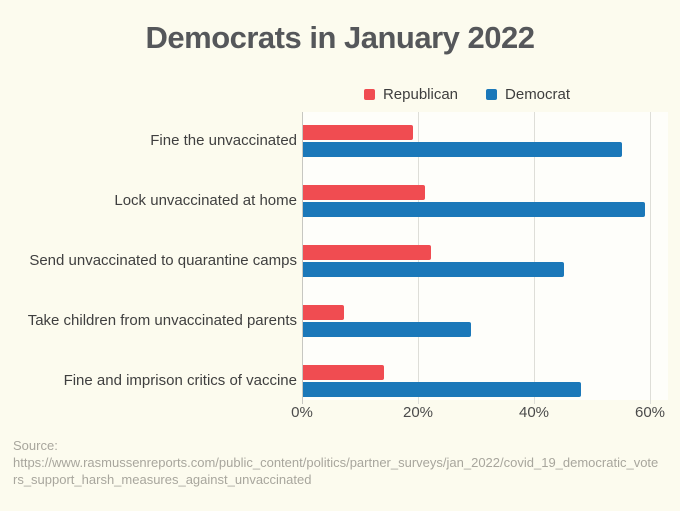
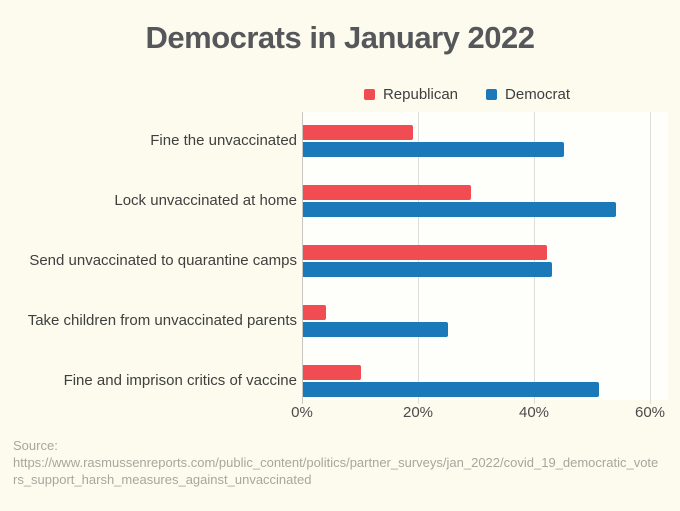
Democrat/Fine the unvaccinated: 55% -> 45%
Republican/Lock unvaccinated at home: 21% -> 29%
Democrat/Lock unvaccinated at home: 59% -> 54%
Republican/Send unvaccinated to quarantine camps: 22% -> 42%
Democrat/Send unvaccinated to quarantine camps: 45% -> 43%
Republican/Take children from unvaccinated parents: 7% -> 4%
Democrat/Take children from unvaccinated parents: 29% -> 25%
Republican/Fine and imprison critics of vaccine: 14% -> 10%
Democrat/Fine and imprison critics of vaccine: 48% -> 51%
